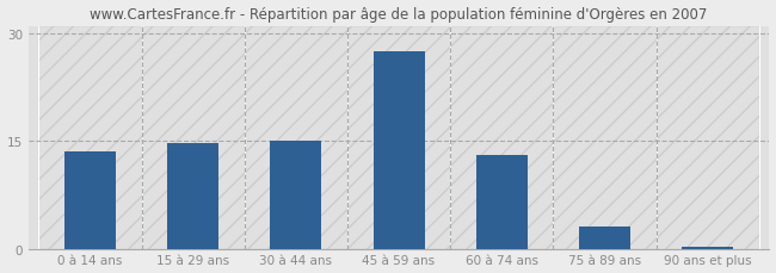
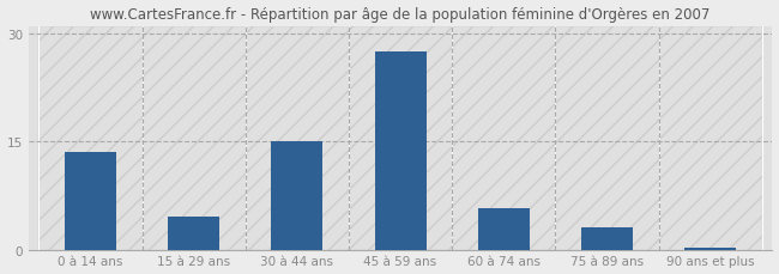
15 à 29 ans: 14.7 -> 4.6
60 à 74 ans: 13.0 -> 5.8
